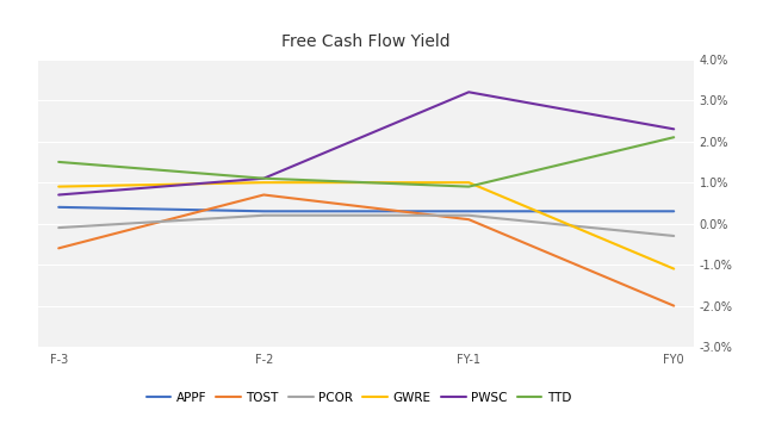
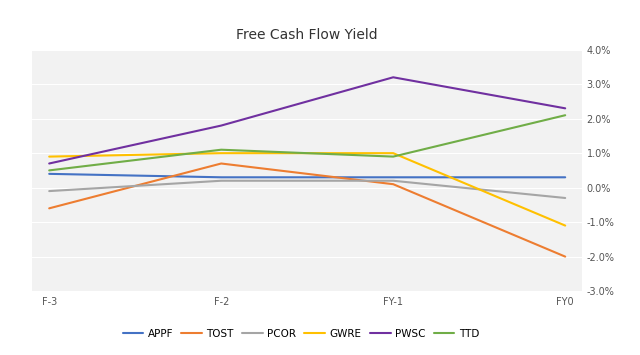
TTD/F-3: 1.5% -> 0.5%
PWSC/F-2: 1.1% -> 1.8%
